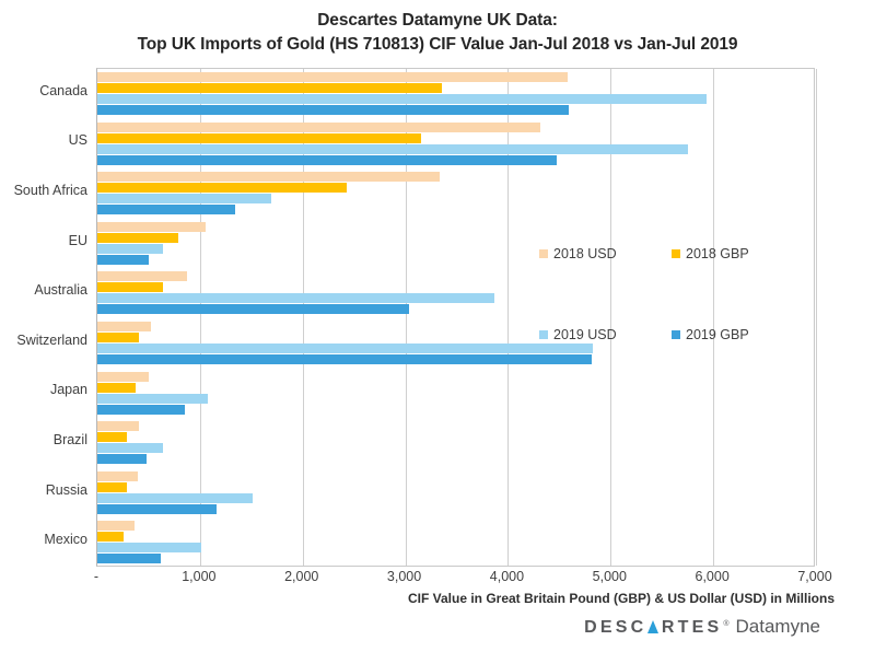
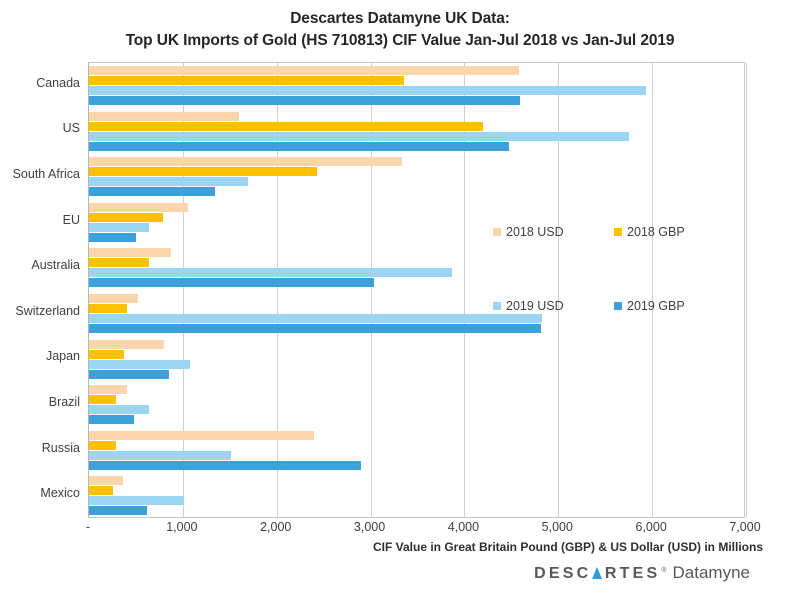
2018 USD/US: 4300 -> 1600
2018 GBP/US: 3200 -> 4200
2018 USD/Japan: 500 -> 800
2018 USD/Russia: 400 -> 2400
2019 GBP/Russia: 1200 -> 2900
